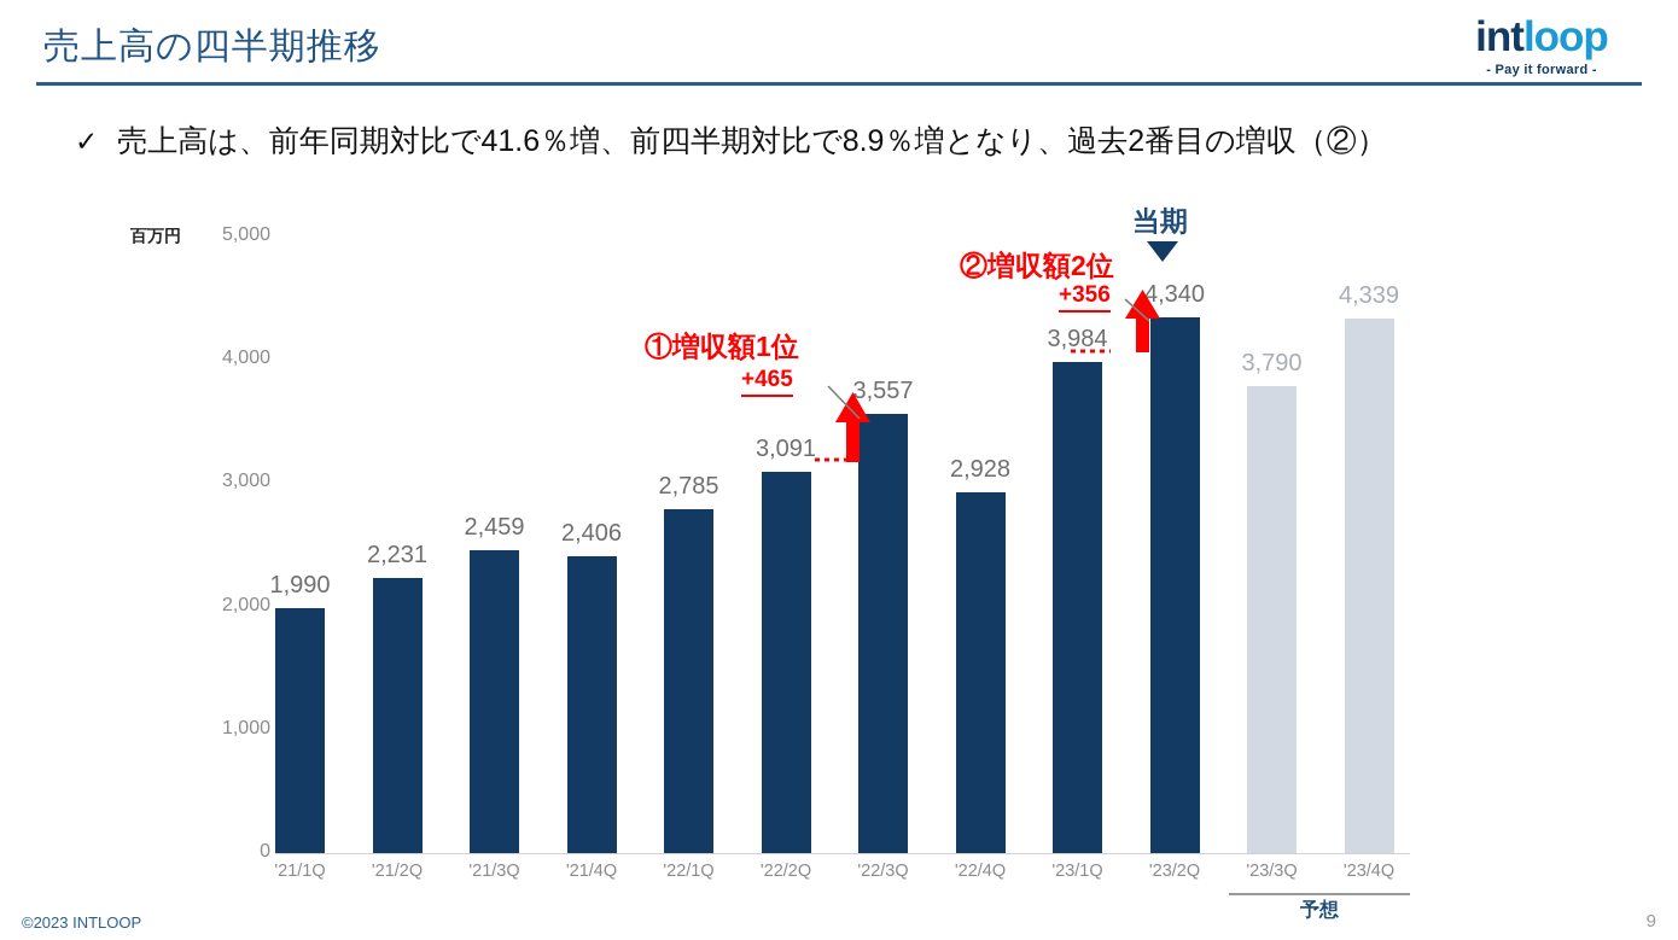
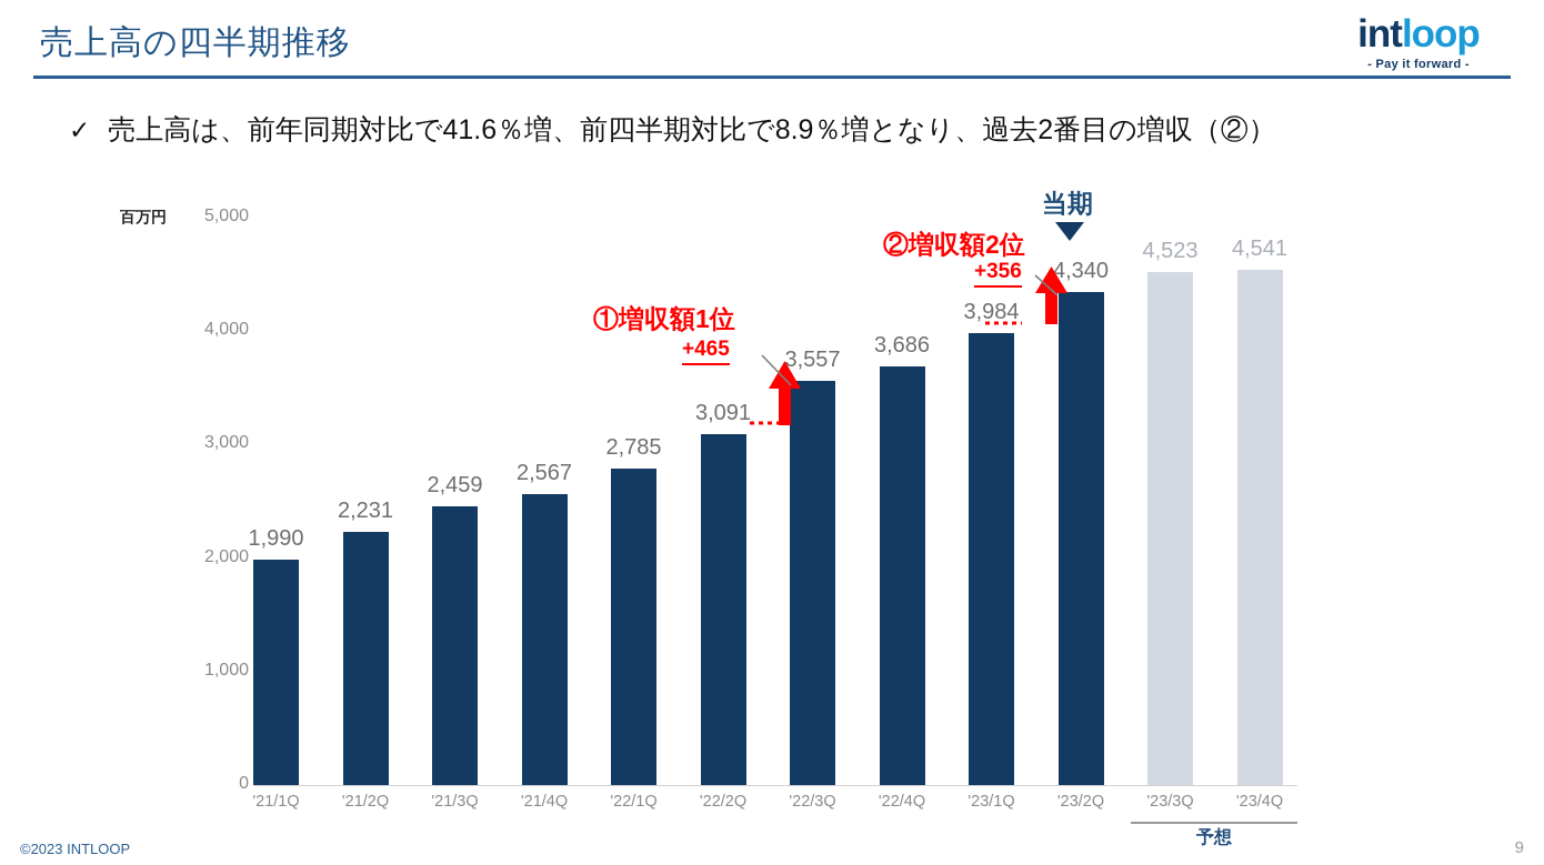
'21/4Q: 2,406 -> 2,567
'22/4Q: 2,928 -> 3,686
'23/3Q: 3,790 -> 4,523
'23/4Q: 4,339 -> 4,541
